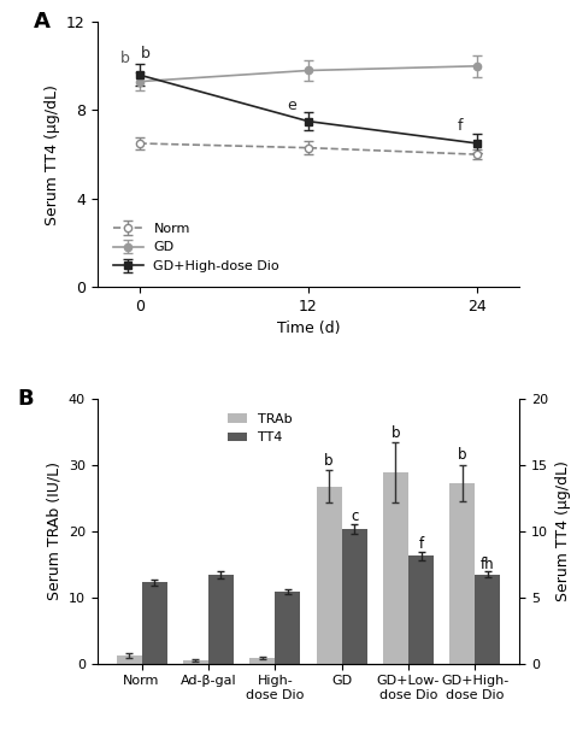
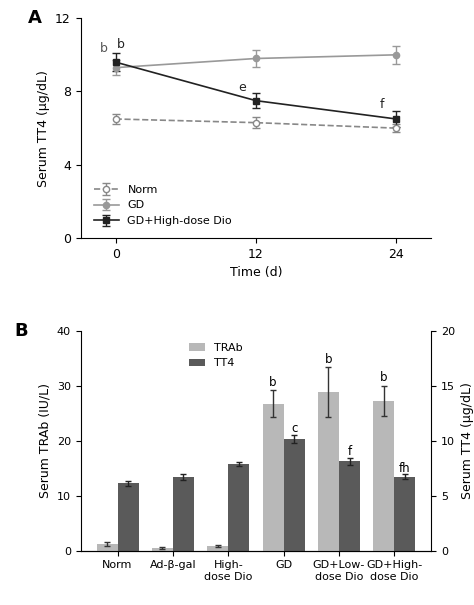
TT4/High- dose Dio: 10.8 -> 15.8
